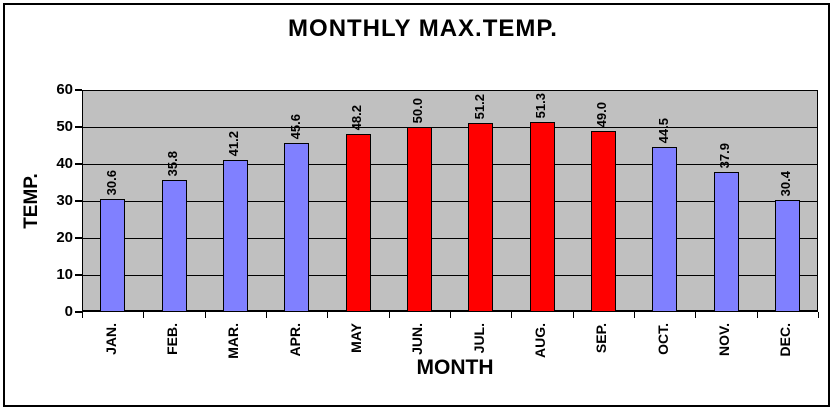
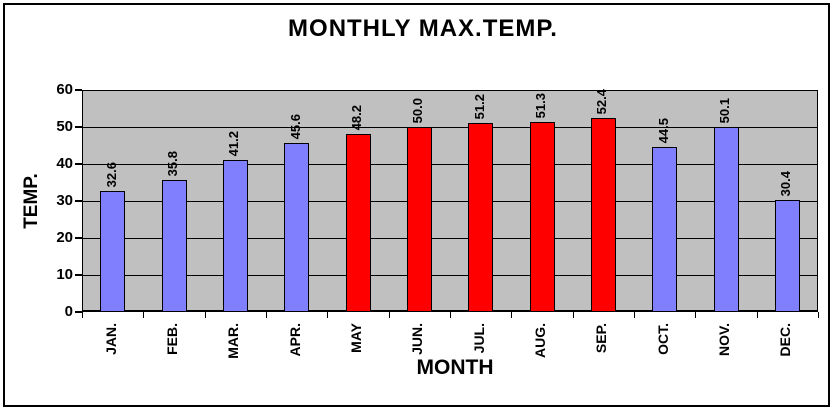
JAN.: 30.6 -> 32.6
SEP.: 49.0 -> 52.4
NOV.: 37.9 -> 50.1
